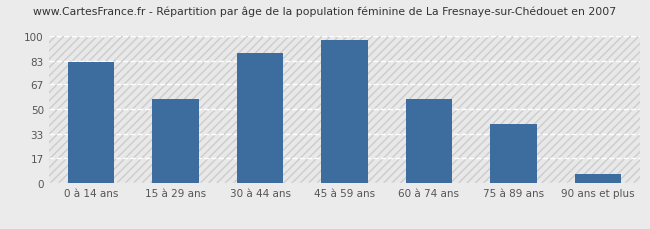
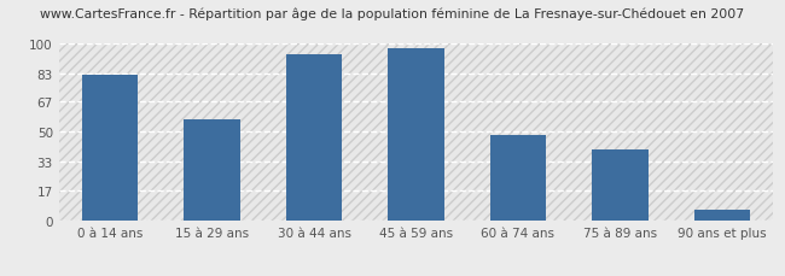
30 à 44 ans: 88 -> 94
60 à 74 ans: 57 -> 48
